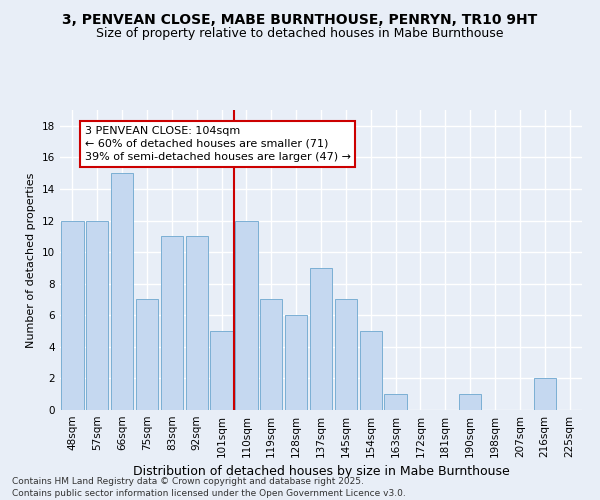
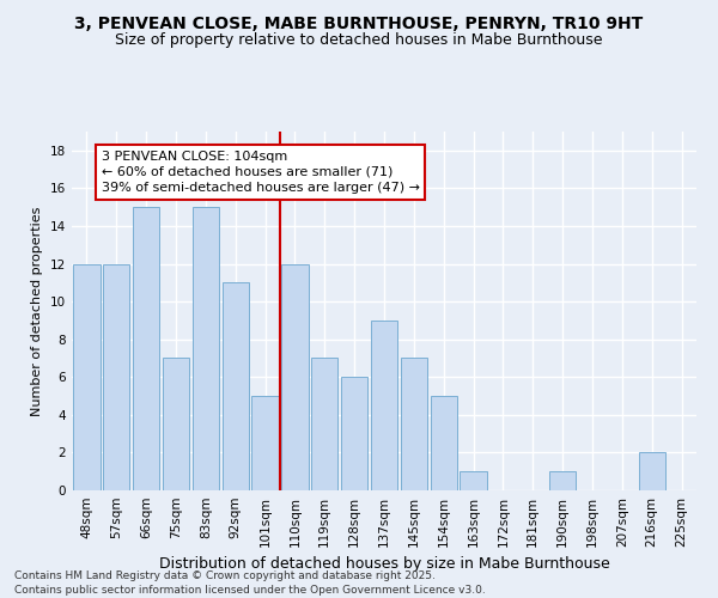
83sqm: 11 -> 15
